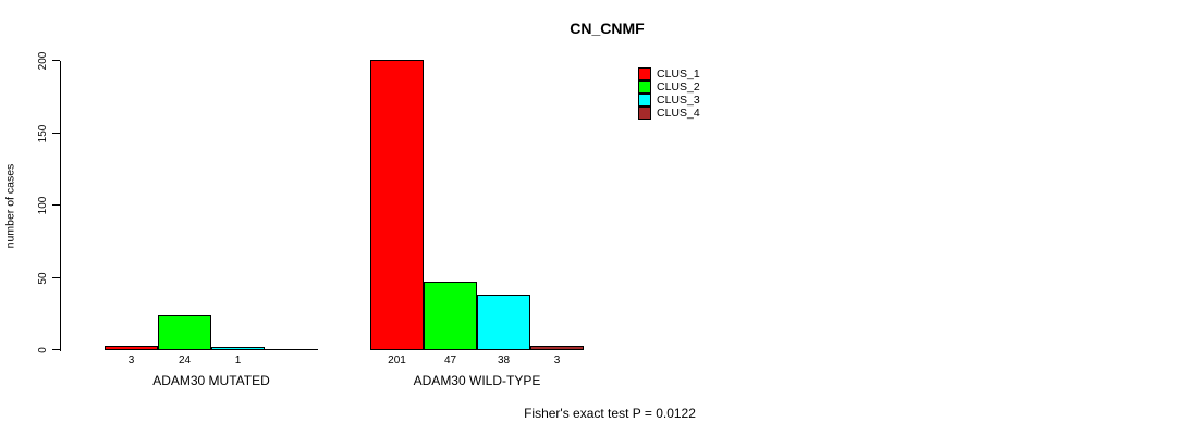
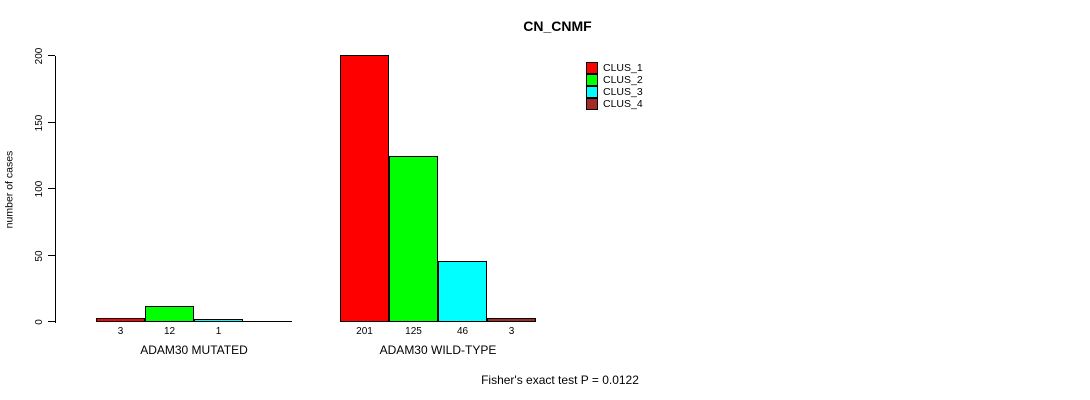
CLUS_2/ADAM30 MUTATED: 24 -> 12
CLUS_2/ADAM30 WILD-TYPE: 47 -> 125
CLUS_3/ADAM30 WILD-TYPE: 38 -> 46
